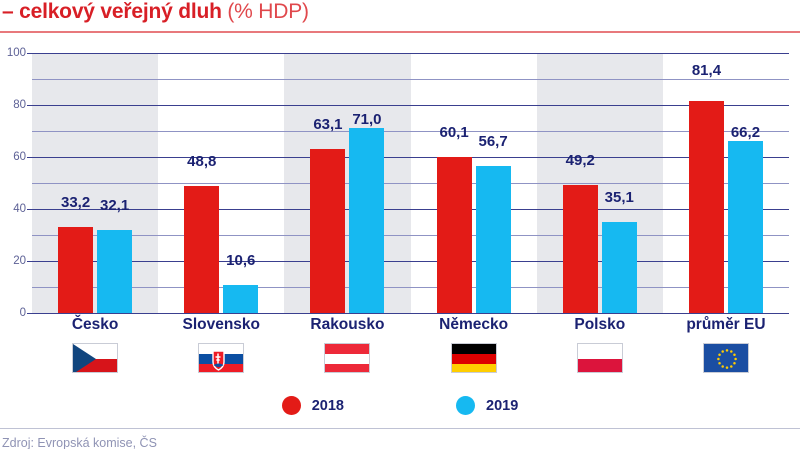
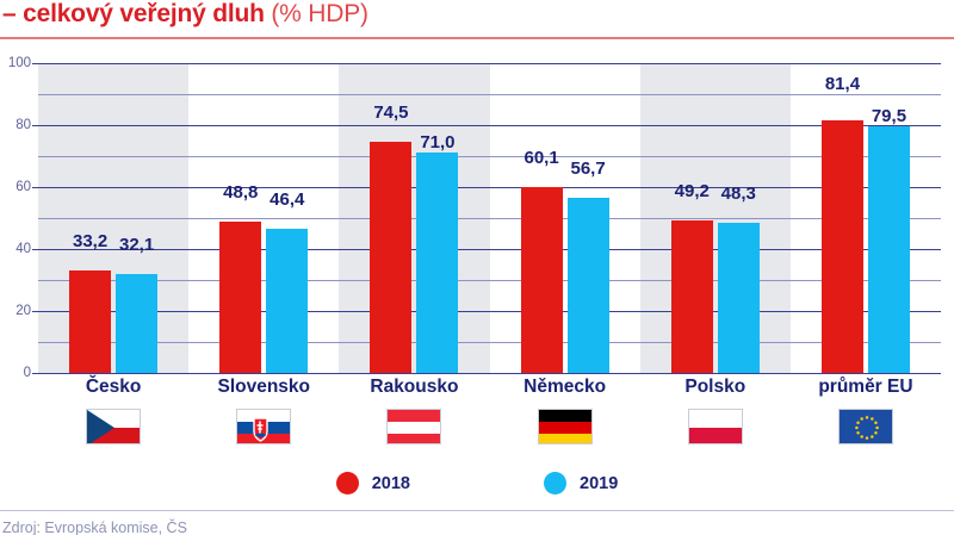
2019/Slovensko: 10,6 -> 46,4
2018/Rakousko: 63,1 -> 74,5
2019/Polsko: 35,1 -> 48,3
2019/průměr EU: 66,2 -> 79,5
